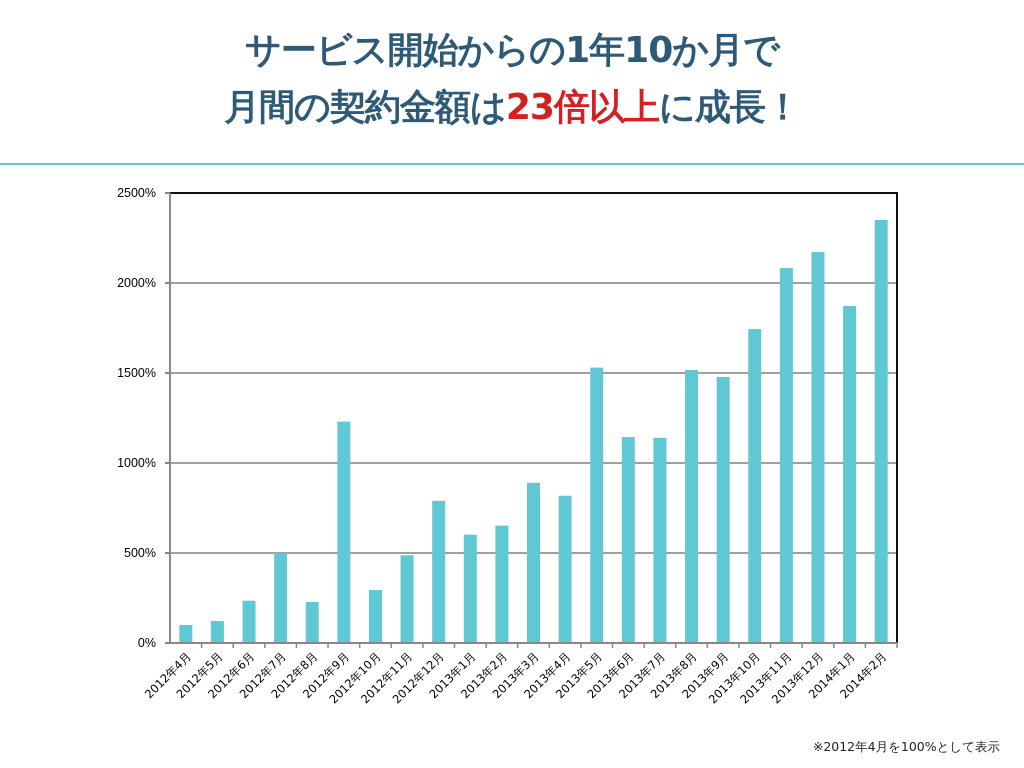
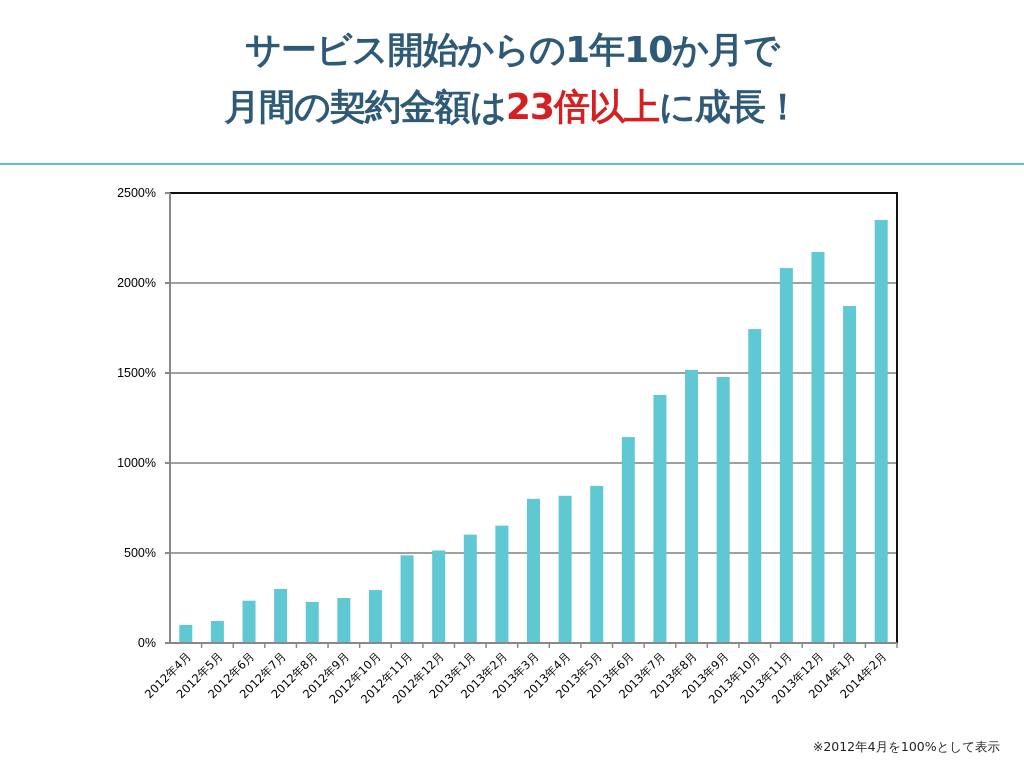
2012年7月: 500% -> 300%
2012年9月: 1230% -> 250%
2012年12月: 790% -> 510%
2013年3月: 890% -> 800%
2013年5月: 1530% -> 870%
2013年7月: 1140% -> 1380%
